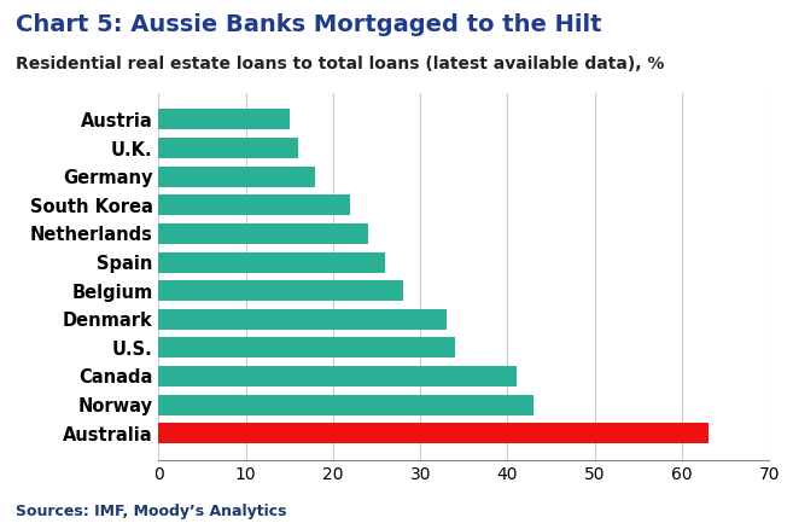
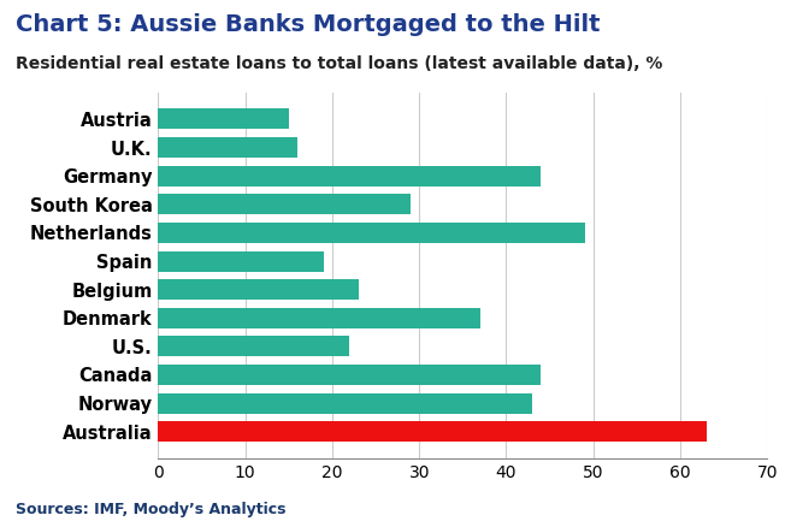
Germany: 18 -> 44
South Korea: 22 -> 29
Netherlands: 24 -> 49
Spain: 26 -> 19
Belgium: 28 -> 23
Denmark: 33 -> 37
U.S.: 34 -> 22
Canada: 41 -> 44
